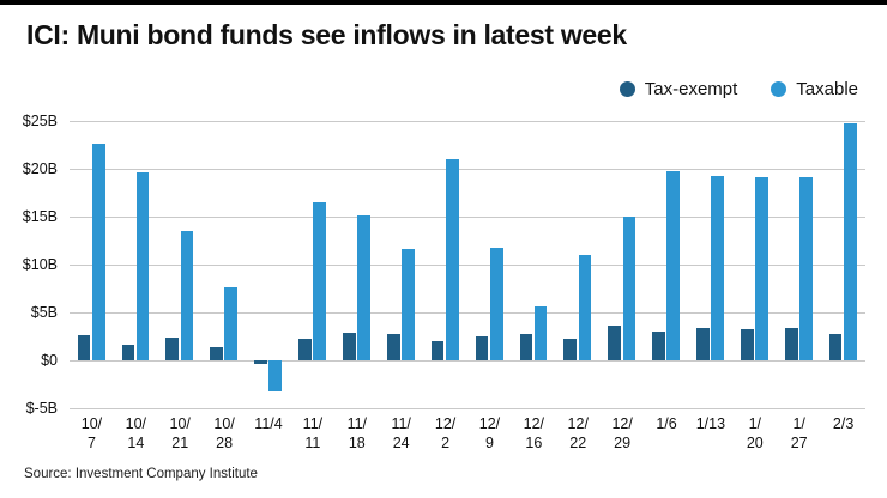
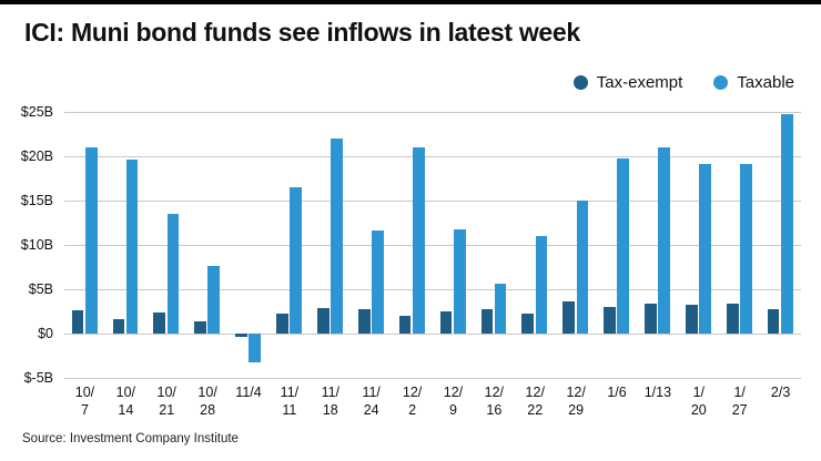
Taxable/10/7: $23B -> $21B
Taxable/11/18: $15B -> $22B
Taxable/1/13: $19B -> $21B
